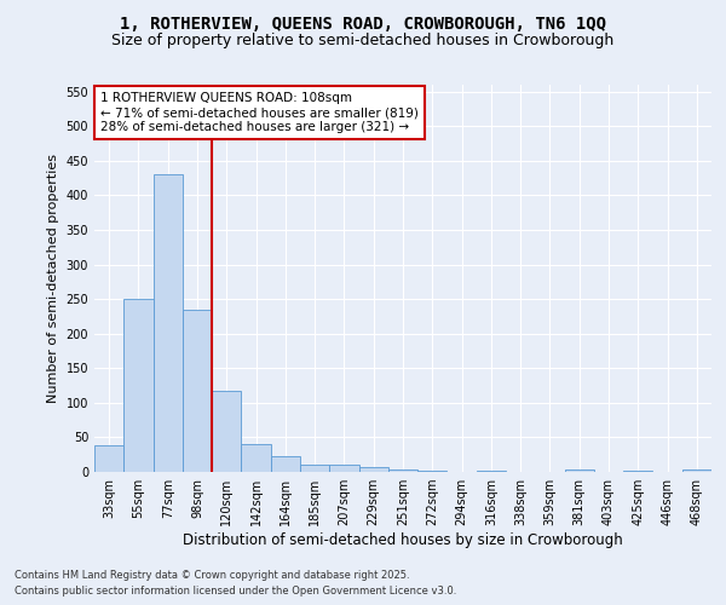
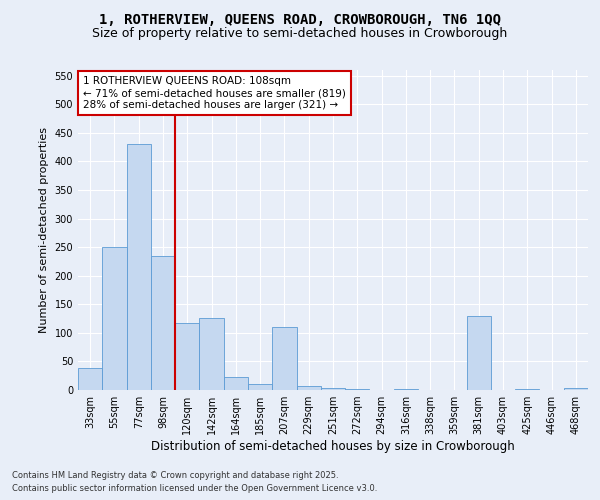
142sqm: 40 -> 126
207sqm: 10 -> 110
381sqm: 4 -> 130
